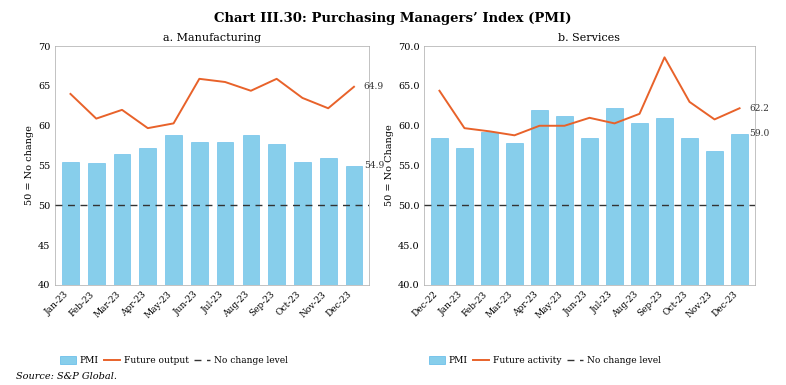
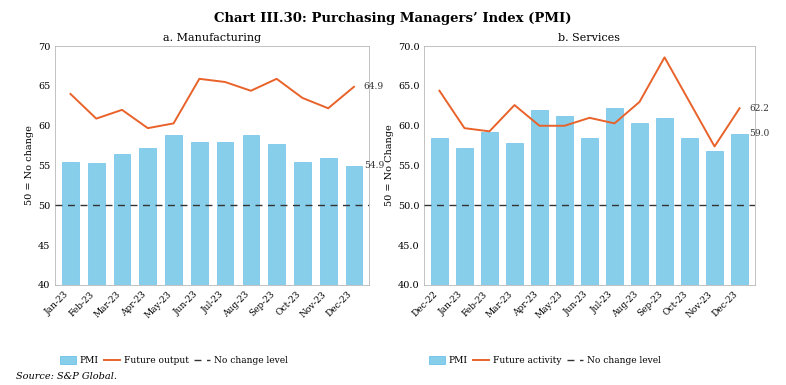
b. Services/Future activity/Mar-23: 58.8 -> 62.6
b. Services/Future activity/Aug-23: 61.5 -> 63.0
b. Services/Future activity/Nov-23: 60.8 -> 57.4
